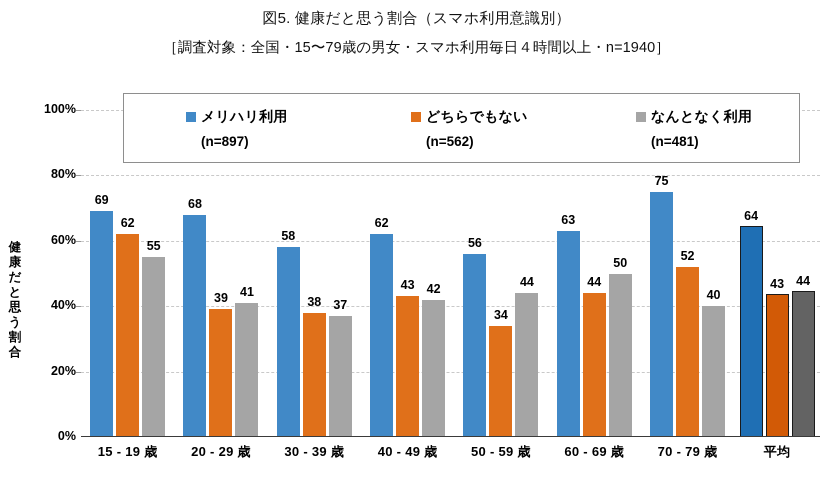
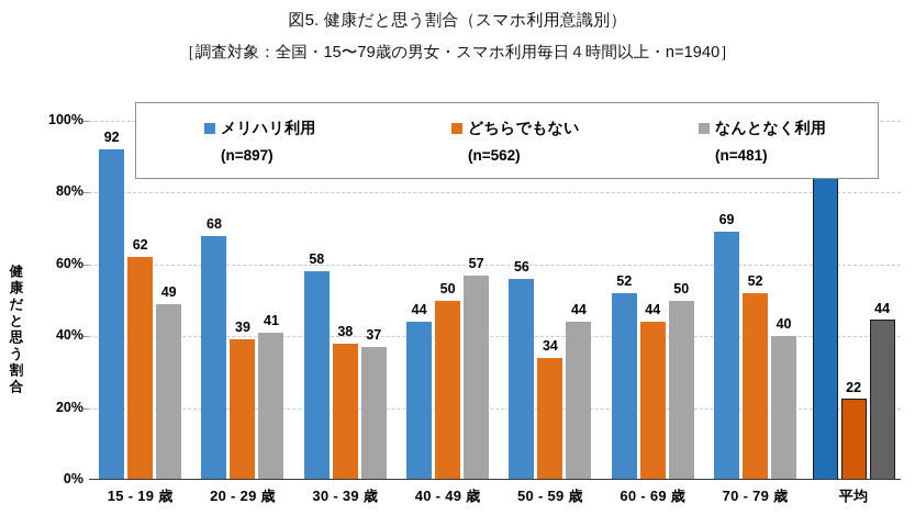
メリハリ利用/15 - 19 歳: 69 -> 92
なんとなく利用/15 - 19 歳: 55 -> 49
メリハリ利用/40 - 49 歳: 62 -> 44
どちらでもない/40 - 49 歳: 43 -> 50
なんとなく利用/40 - 49 歳: 42 -> 57
メリハリ利用/60 - 69 歳: 63 -> 52
メリハリ利用/70 - 79 歳: 75 -> 69
メリハリ利用/平均: 64 -> 89
どちらでもない/平均: 43 -> 22
